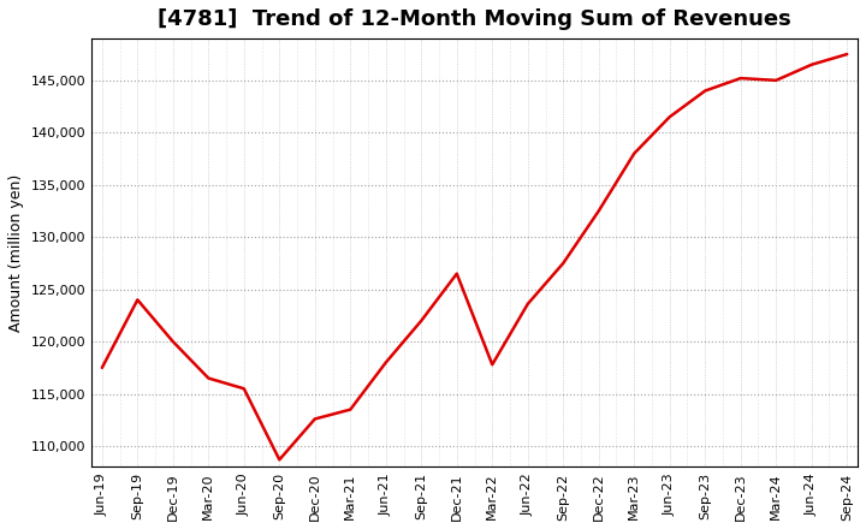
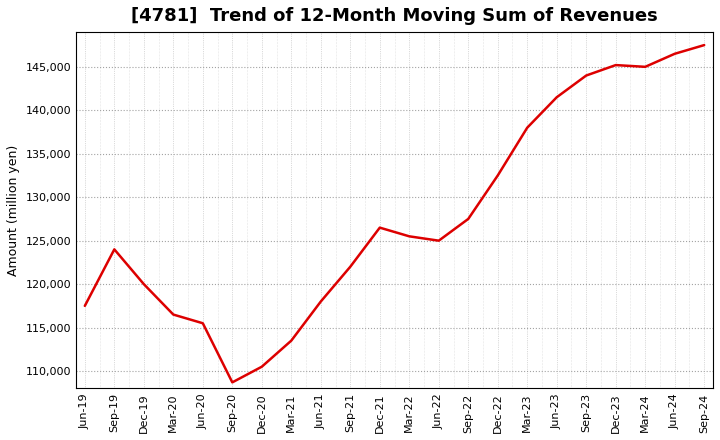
Dec-20: 112,600 -> 110,500
Mar-22: 117,800 -> 125,500
Jun-22: 123,600 -> 125,000
